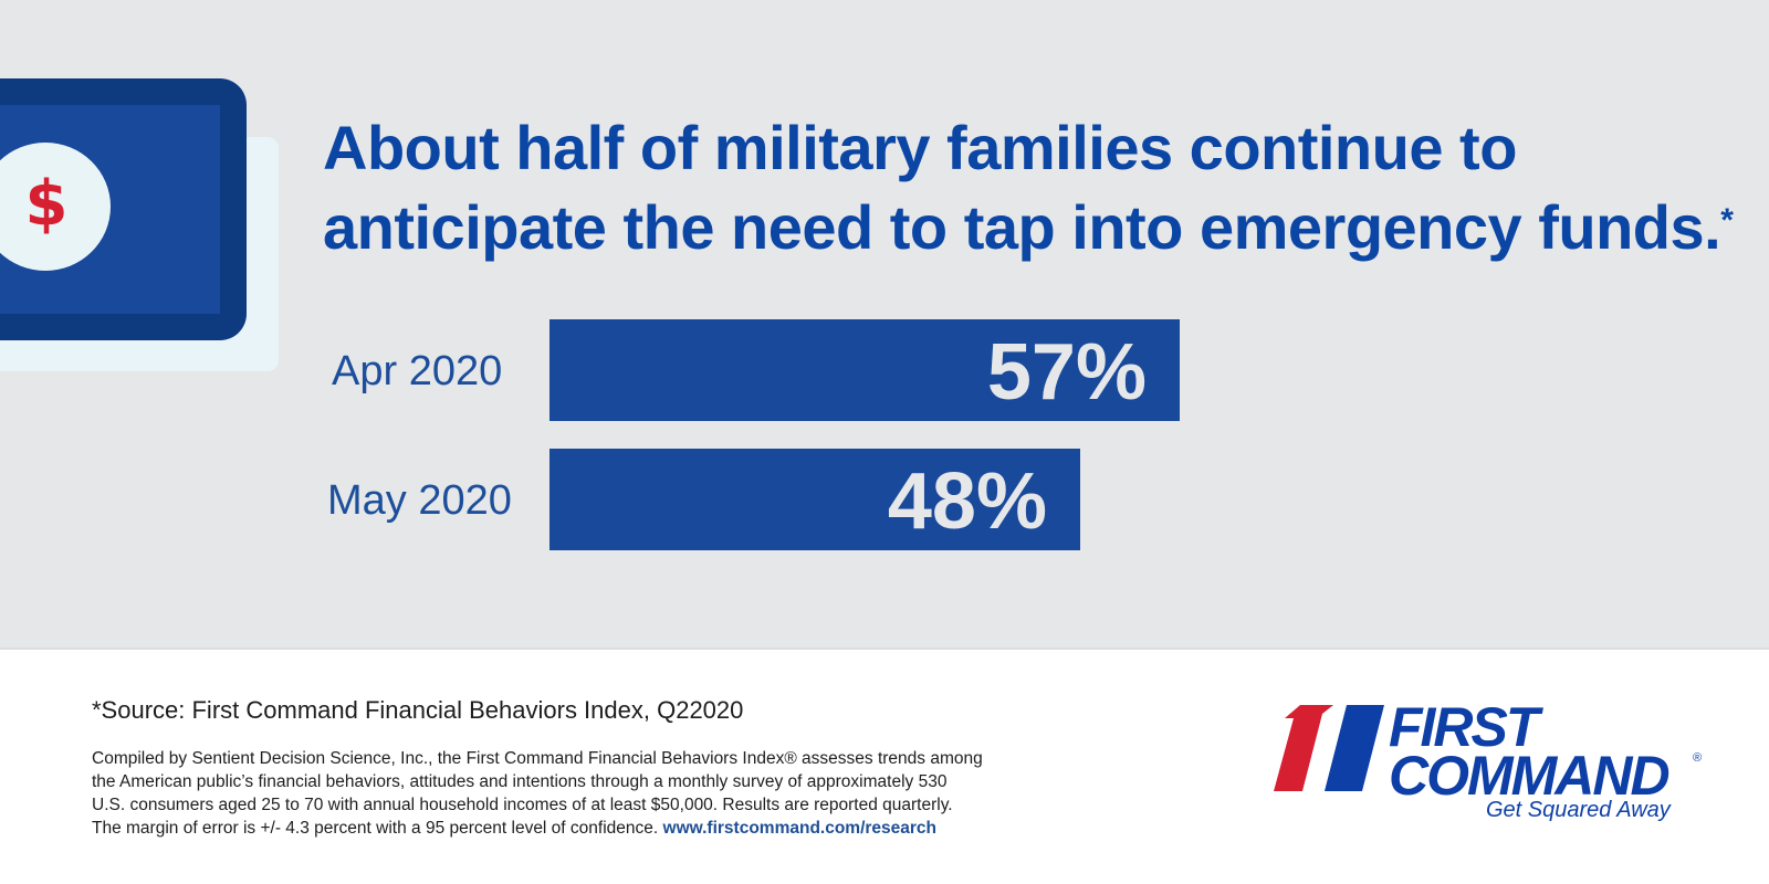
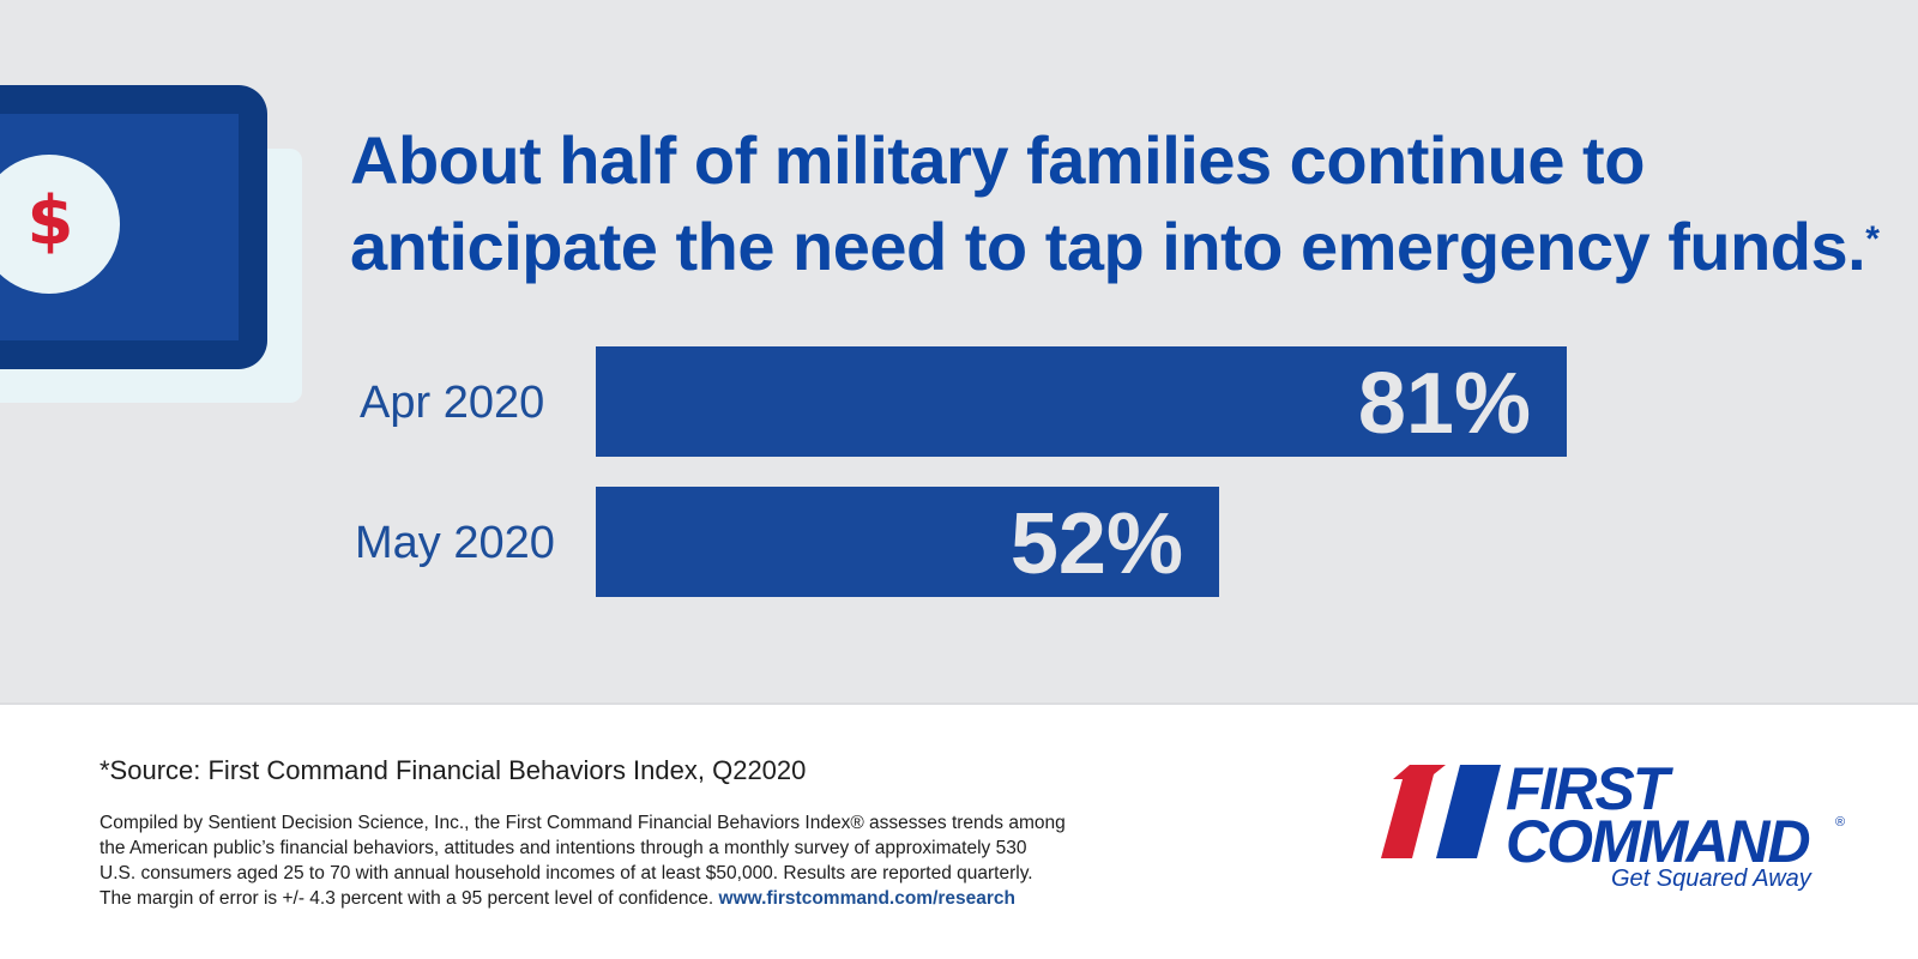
Apr 2020: 57% -> 81%
May 2020: 48% -> 52%
